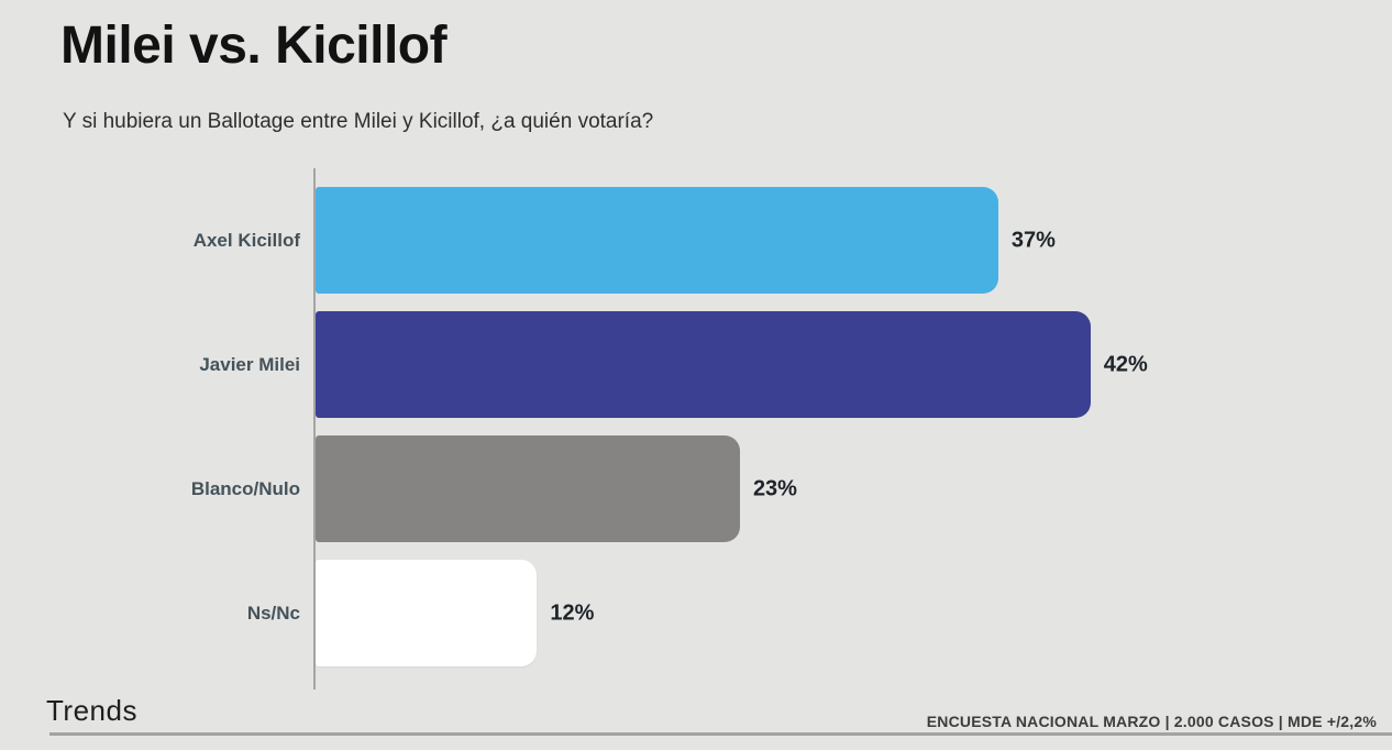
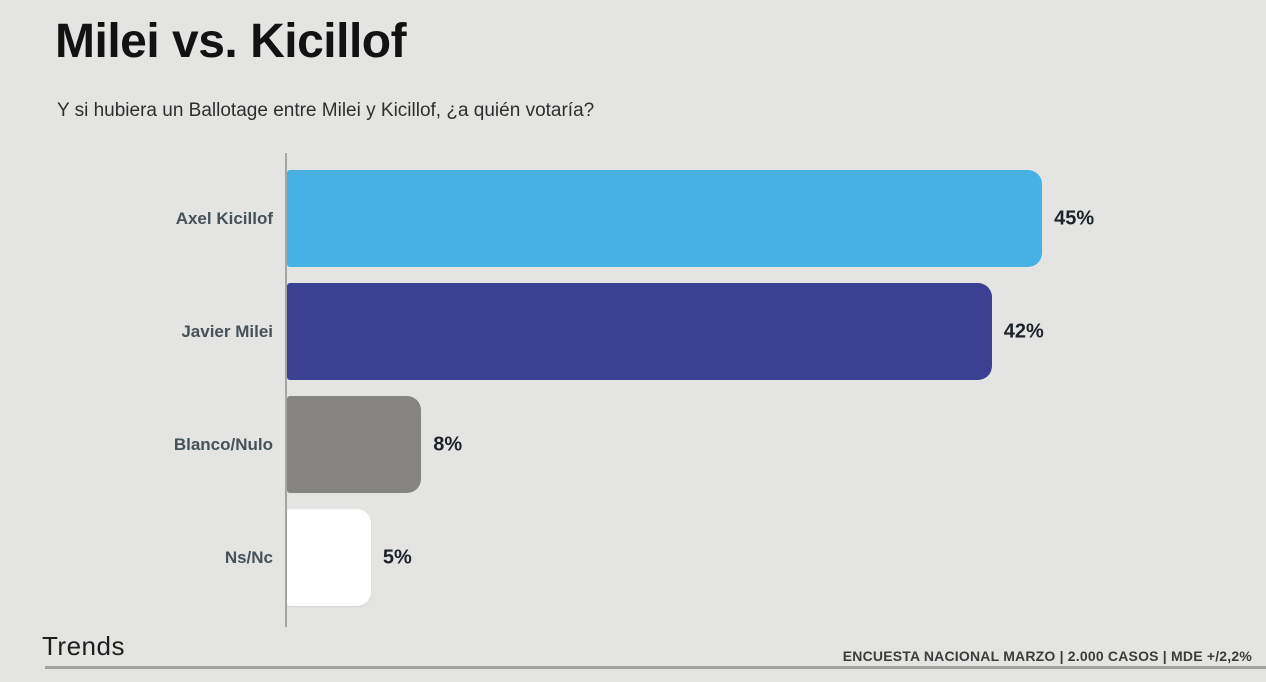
Axel Kicillof: 37% -> 45%
Blanco/Nulo: 23% -> 8%
Ns/Nc: 12% -> 5%
